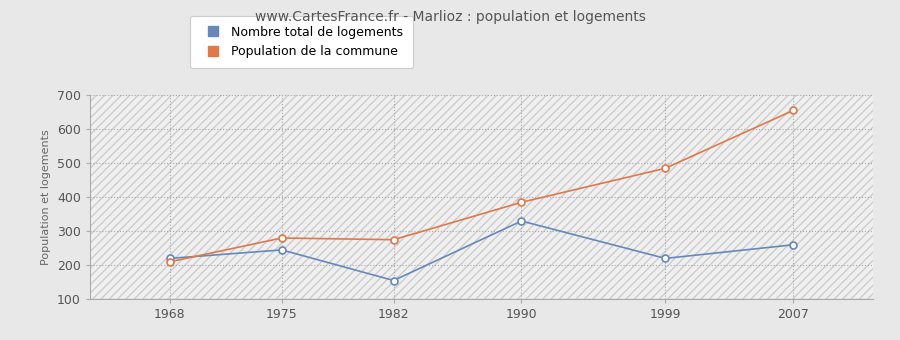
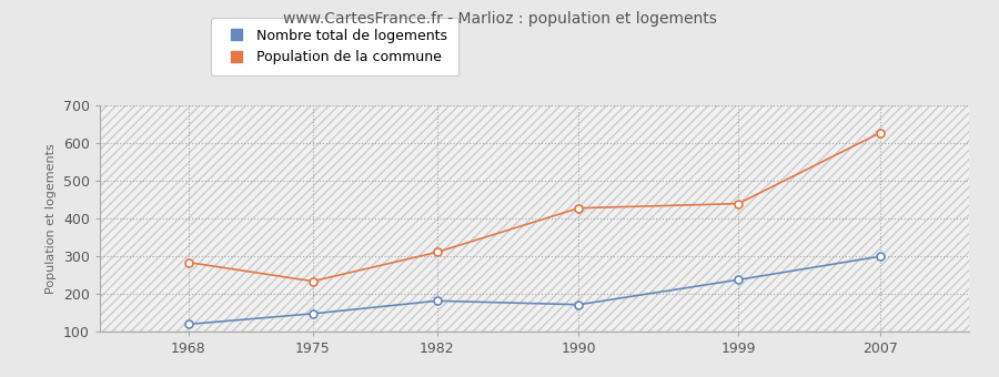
Nombre total de logements/1968: 220 -> 120
Population de la commune/1968: 210 -> 284
Nombre total de logements/1975: 245 -> 148
Population de la commune/1975: 280 -> 234
Nombre total de logements/1982: 155 -> 182
Population de la commune/1982: 275 -> 311
Nombre total de logements/1990: 330 -> 172
Population de la commune/1990: 385 -> 428
Nombre total de logements/1999: 220 -> 238
Population de la commune/1999: 485 -> 440
Nombre total de logements/2007: 260 -> 300
Population de la commune/2007: 655 -> 628
